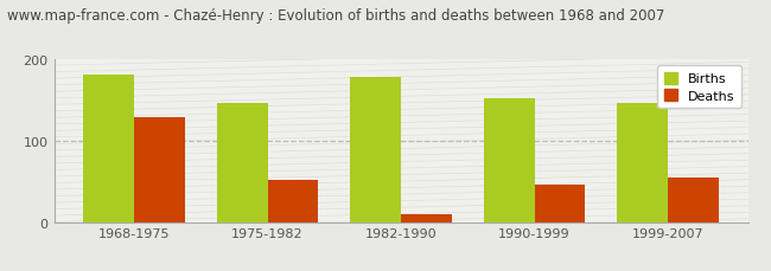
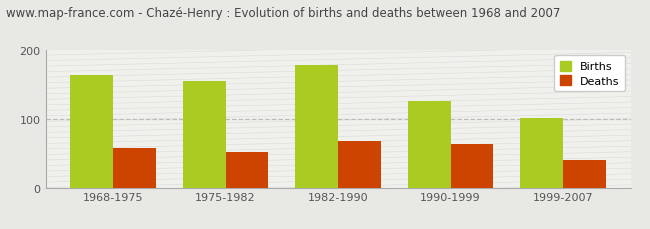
Births/1968-1975: 180 -> 163
Deaths/1968-1975: 128 -> 57
Births/1975-1982: 146 -> 155
Deaths/1982-1990: 10 -> 68
Births/1990-1999: 152 -> 126
Deaths/1990-1999: 46 -> 63
Births/1999-2007: 146 -> 101
Deaths/1999-2007: 54 -> 40
